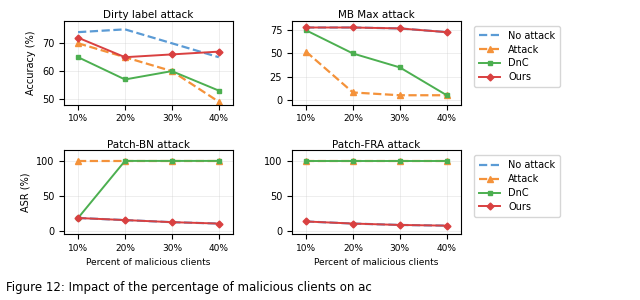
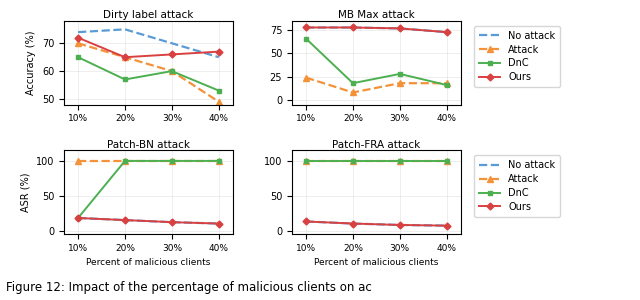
MB Max attack/Attack/10%: 52 -> 24
MB Max attack/DnC/10%: 75 -> 66
MB Max attack/DnC/20%: 50 -> 18
MB Max attack/Attack/30%: 5 -> 18
MB Max attack/DnC/30%: 35 -> 28
MB Max attack/Attack/40%: 5 -> 18
MB Max attack/DnC/40%: 5 -> 16
